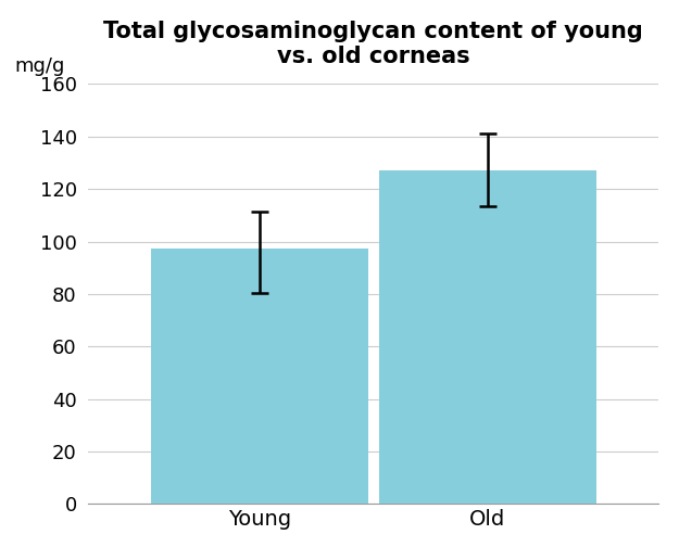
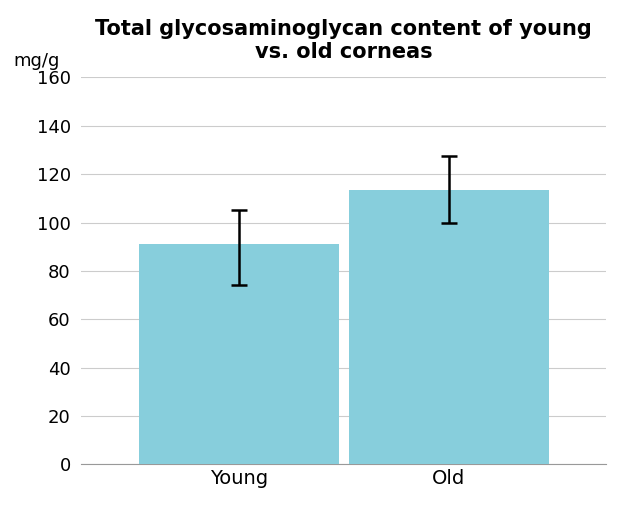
Young: 97.5 -> 91.0
Old: 127.0 -> 113.5
